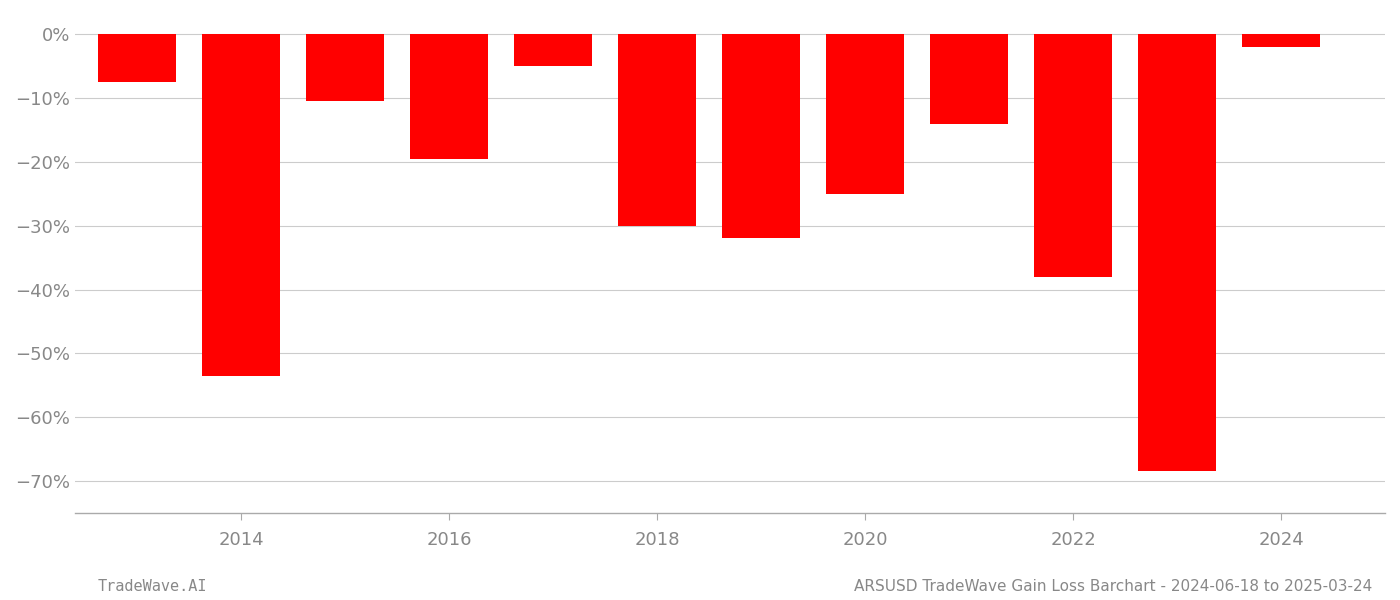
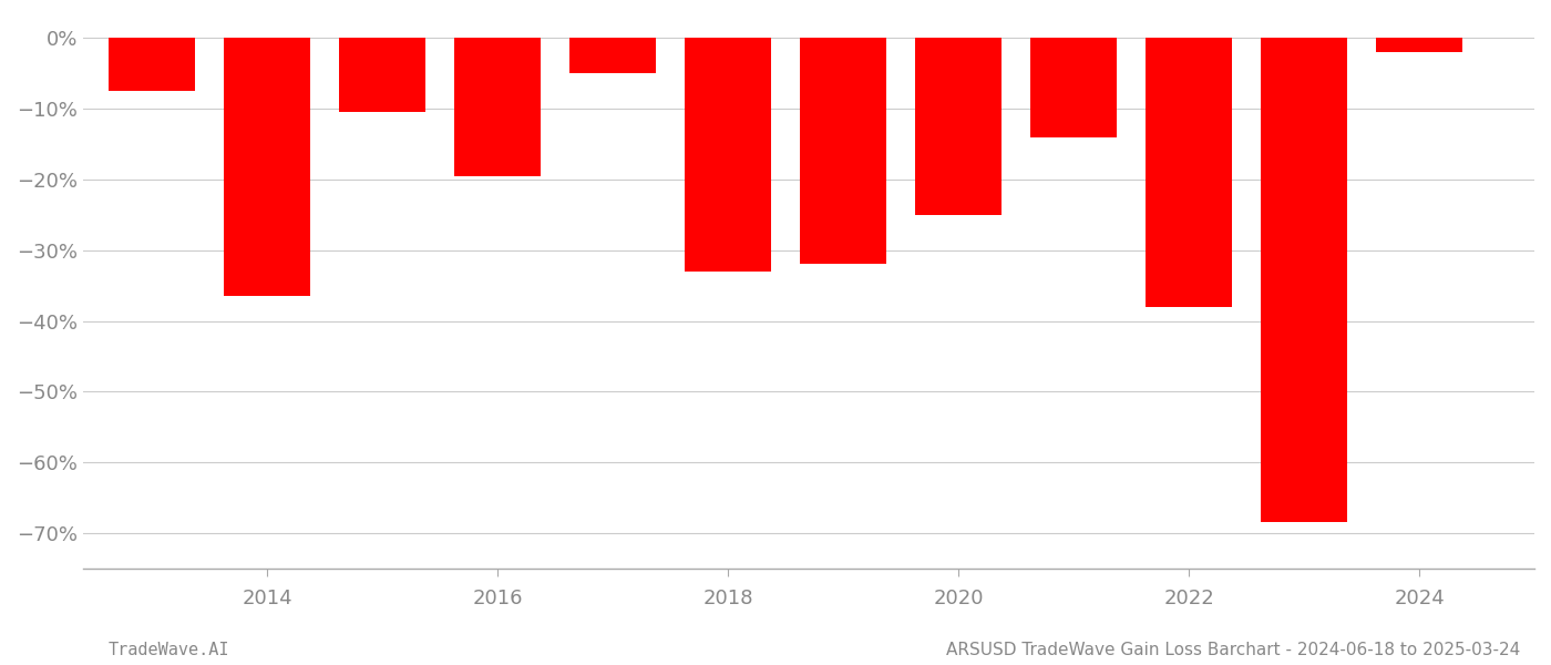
2014: -53.6% -> -36.5%
2018: -30.0% -> -33.0%
